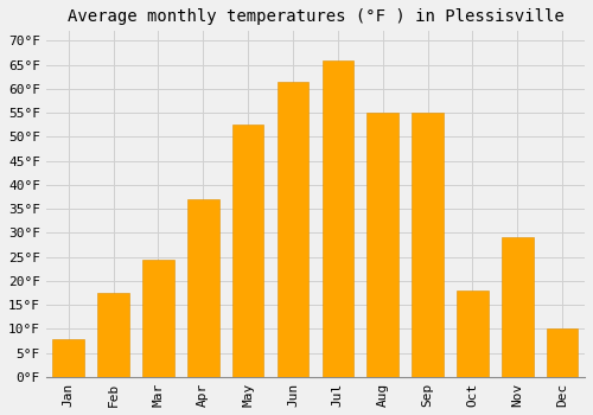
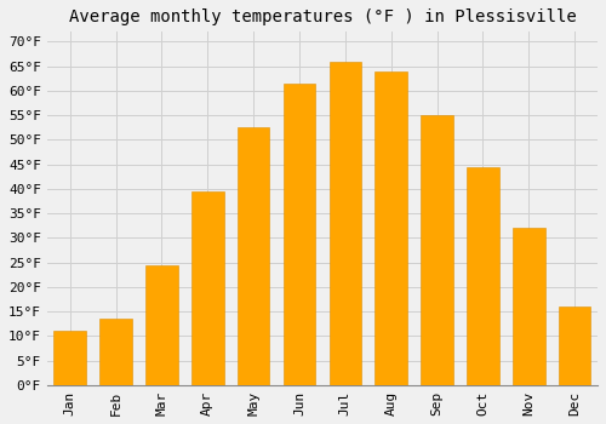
Jan: 8.0°F -> 11.0°F
Feb: 17.5°F -> 13.5°F
Apr: 37.0°F -> 39.5°F
Aug: 55.0°F -> 64.0°F
Oct: 18.0°F -> 44.5°F
Nov: 29.0°F -> 32.0°F
Dec: 10.0°F -> 16.0°F
